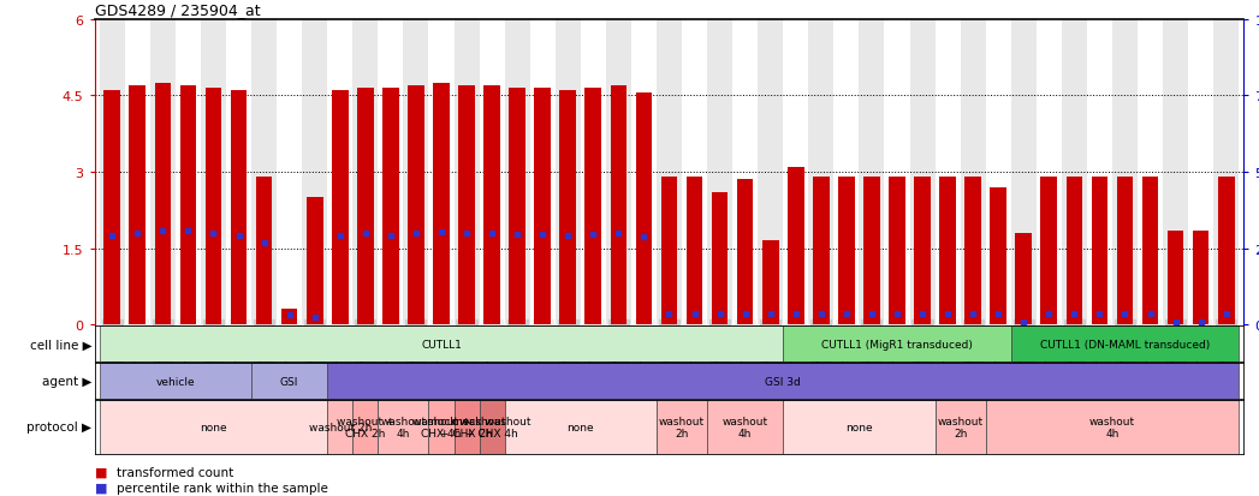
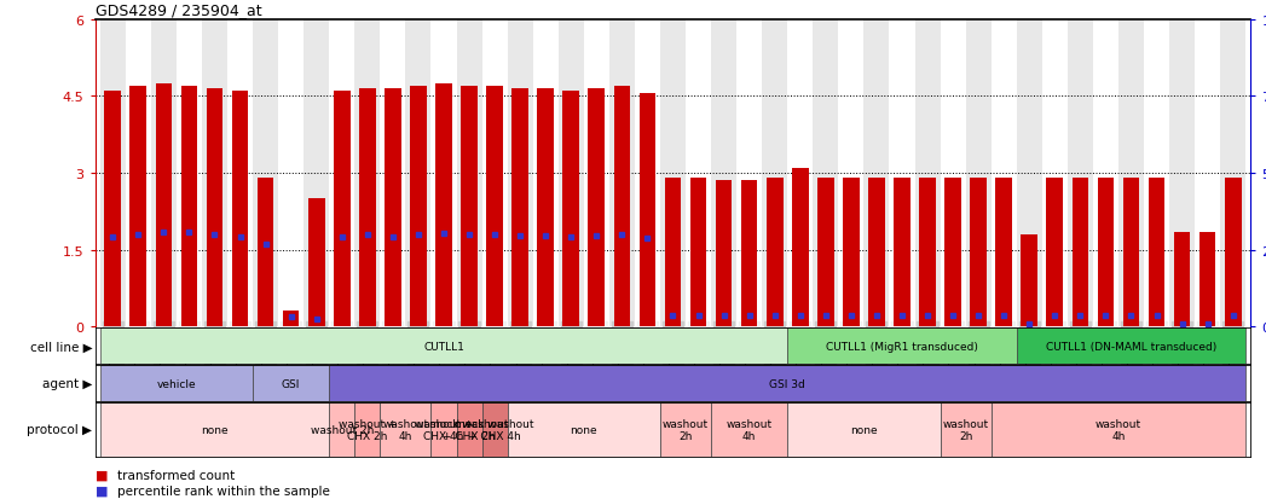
GSM731524: 2.60 -> 2.85
GSM731526: 1.65 -> 2.90
GSM731536: 2.70 -> 2.90
